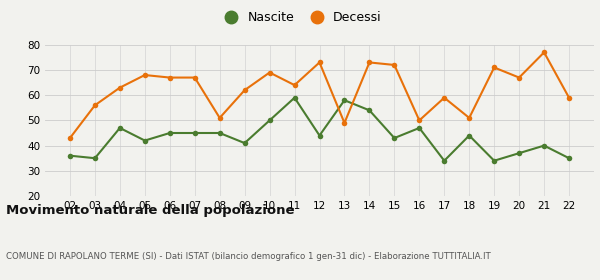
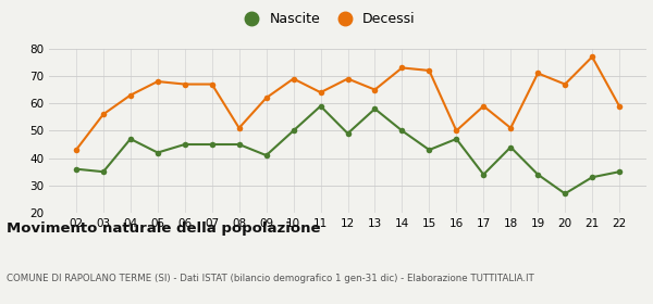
Nascite/12: 44 -> 49
Decessi/12: 73 -> 69
Decessi/13: 49 -> 65
Nascite/14: 54 -> 50
Nascite/20: 37 -> 27
Nascite/21: 40 -> 33
